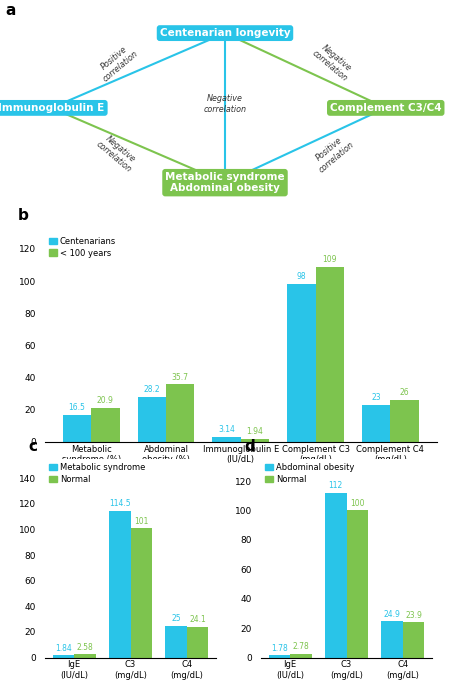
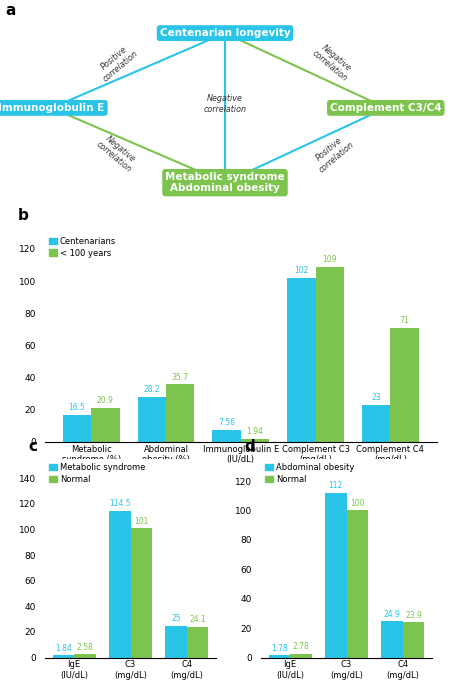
Centenarians/Immunoglobulin E (IU/dL): 3.14 -> 7.56
Centenarians/Complement C3 (mg/dL): 98 -> 102
< 100 years/Complement C4 (mg/dL): 26 -> 71
